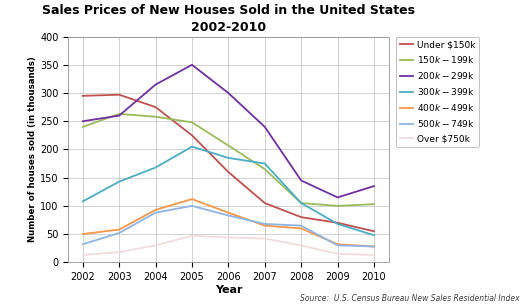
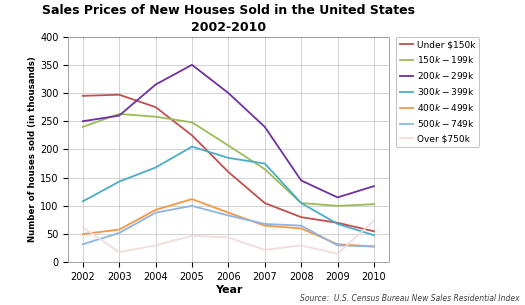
Over $750k/2002: 13 -> 62
Over $750k/2007: 42 -> 22
Over $750k/2010: 13 -> 74
